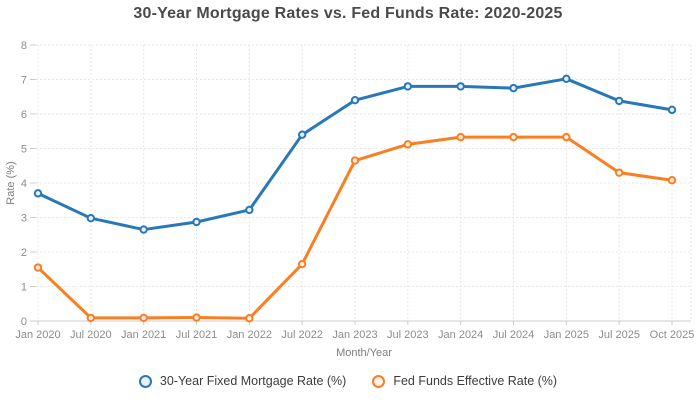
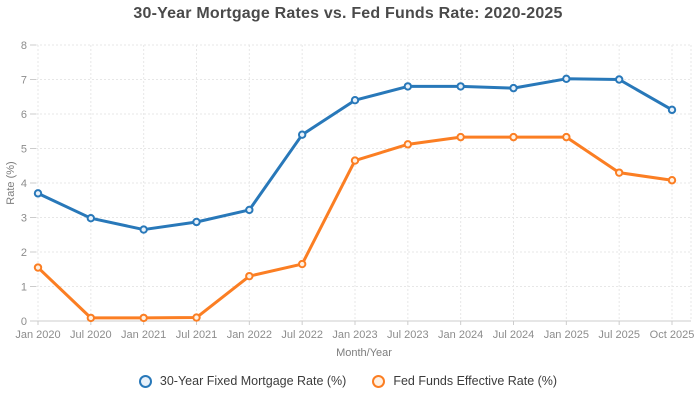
Fed Funds Effective Rate (%)/Jan 2022: 0.1 -> 1.3
30-Year Fixed Mortgage Rate (%)/Jul 2025: 6.4 -> 7.0
